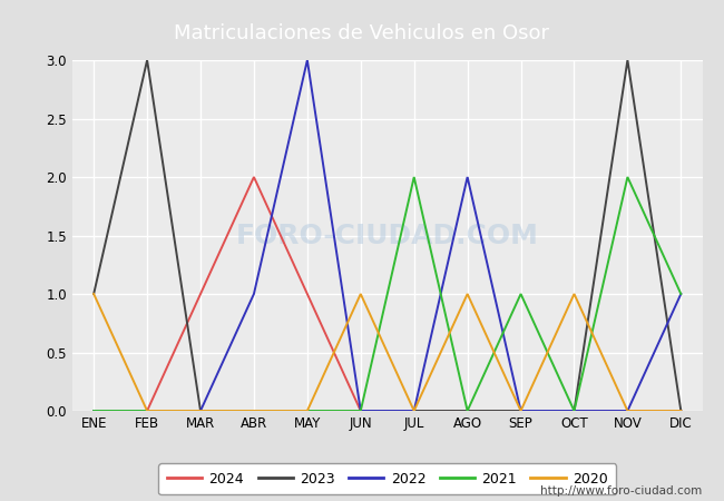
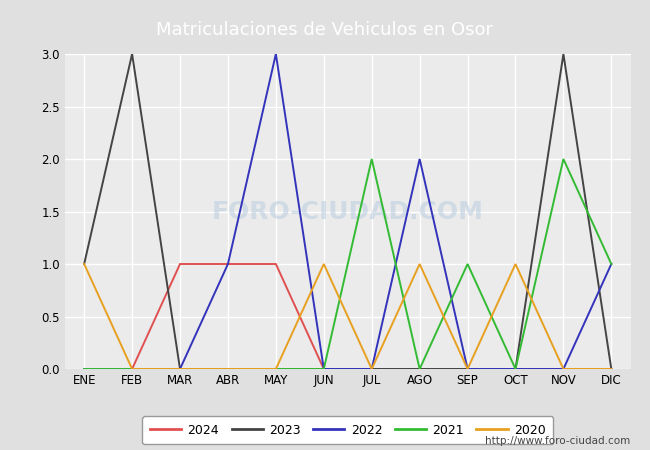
2024/ABR: 2 -> 1
